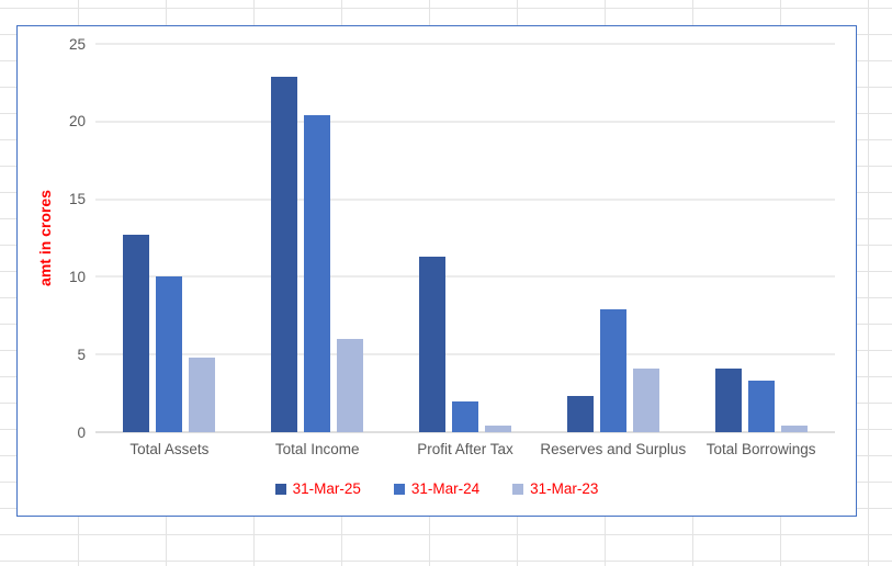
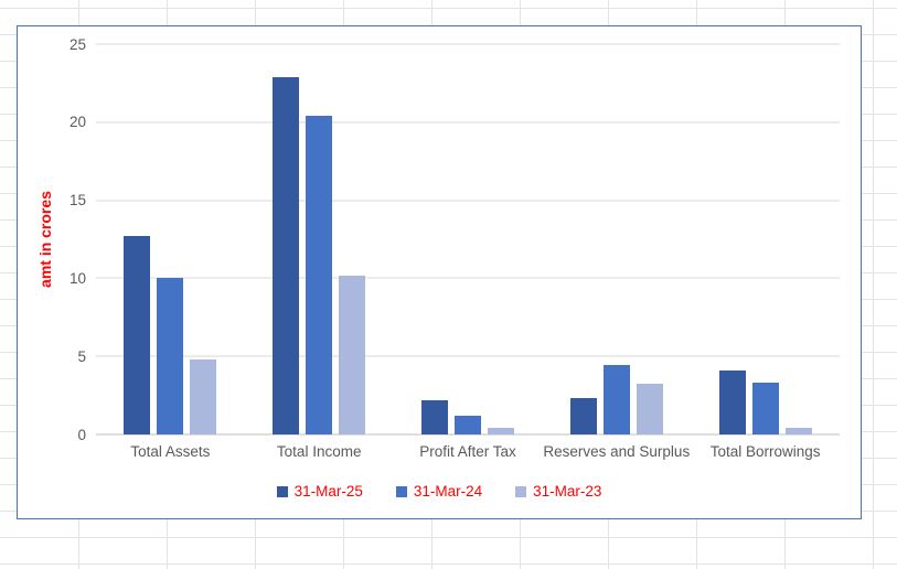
31-Mar-23/Total Income: 6.0 -> 10.2
31-Mar-25/Profit After Tax: 11.3 -> 2.2
31-Mar-24/Profit After Tax: 2.0 -> 1.2
31-Mar-24/Reserves and Surplus: 7.9 -> 4.5
31-Mar-23/Reserves and Surplus: 4.1 -> 3.2
